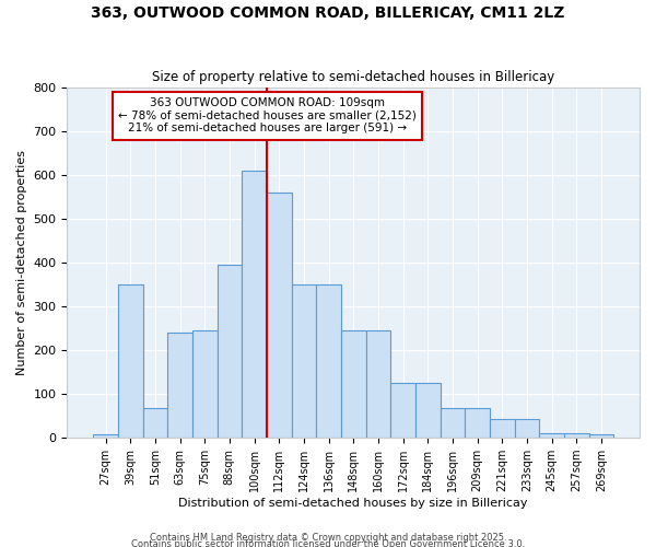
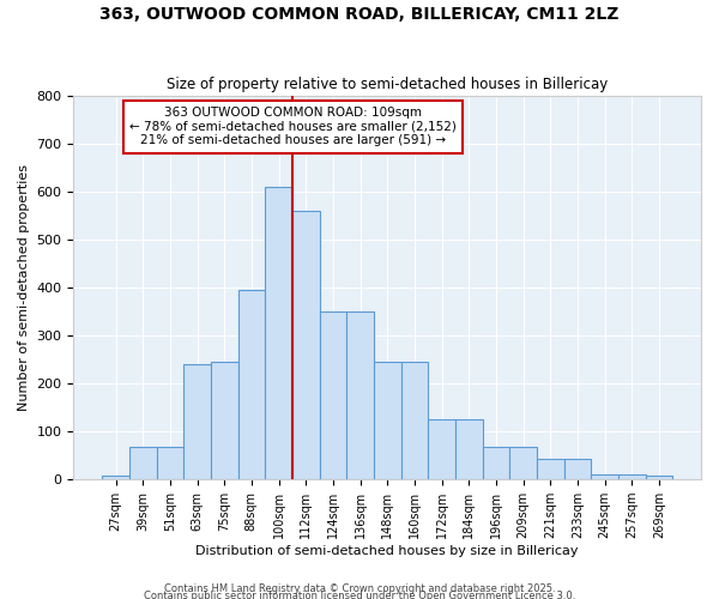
39sqm: 350 -> 68
